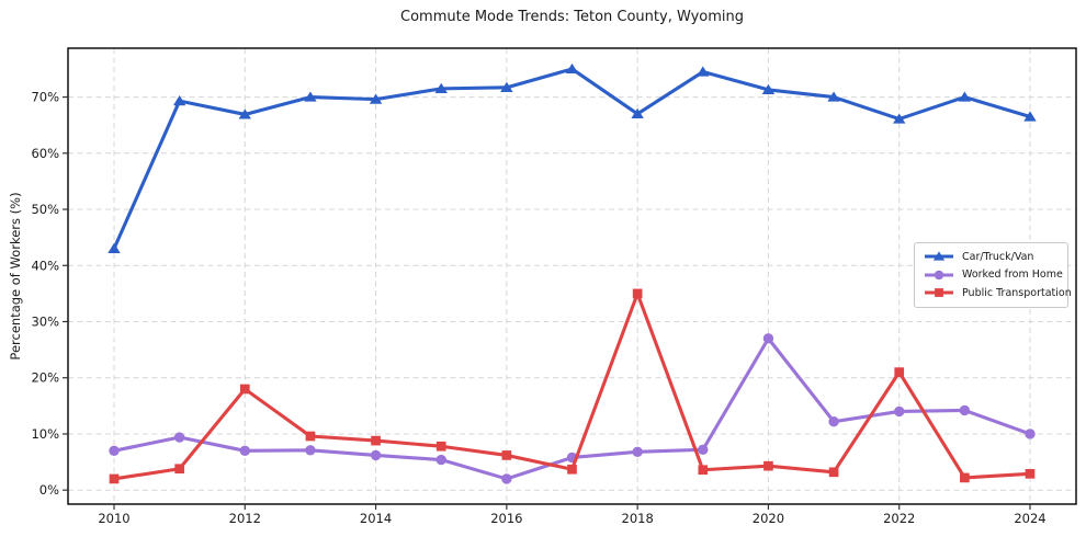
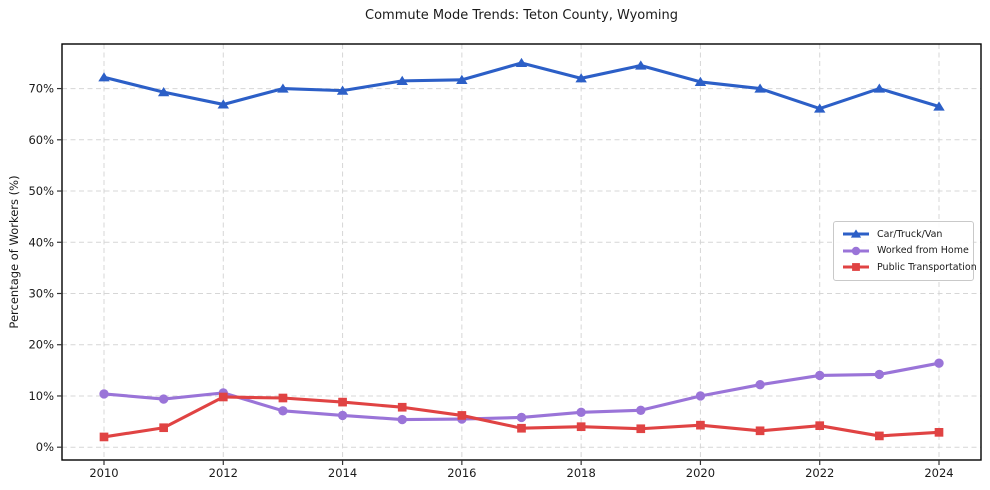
Car/Truck/Van/2010: 43% -> 72%
Worked from Home/2010: 7% -> 10%
Worked from Home/2012: 7% -> 11%
Public Transportation/2012: 18% -> 10%
Worked from Home/2016: 2% -> 6%
Car/Truck/Van/2018: 67% -> 72%
Public Transportation/2018: 35% -> 4%
Worked from Home/2020: 27% -> 10%
Public Transportation/2022: 21% -> 4%
Worked from Home/2024: 10% -> 16%
